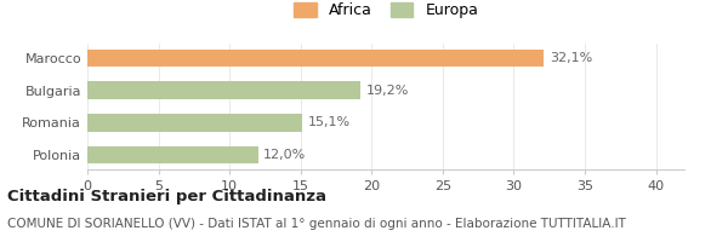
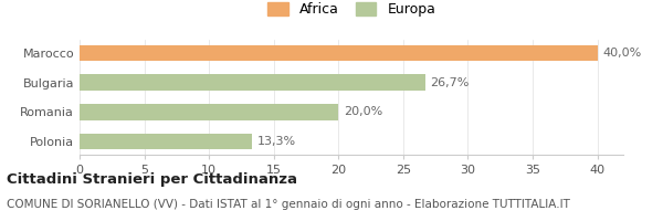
Marocco: 32,1% -> 40,0%
Bulgaria: 19,2% -> 26,7%
Romania: 15,1% -> 20,0%
Polonia: 12,0% -> 13,3%
